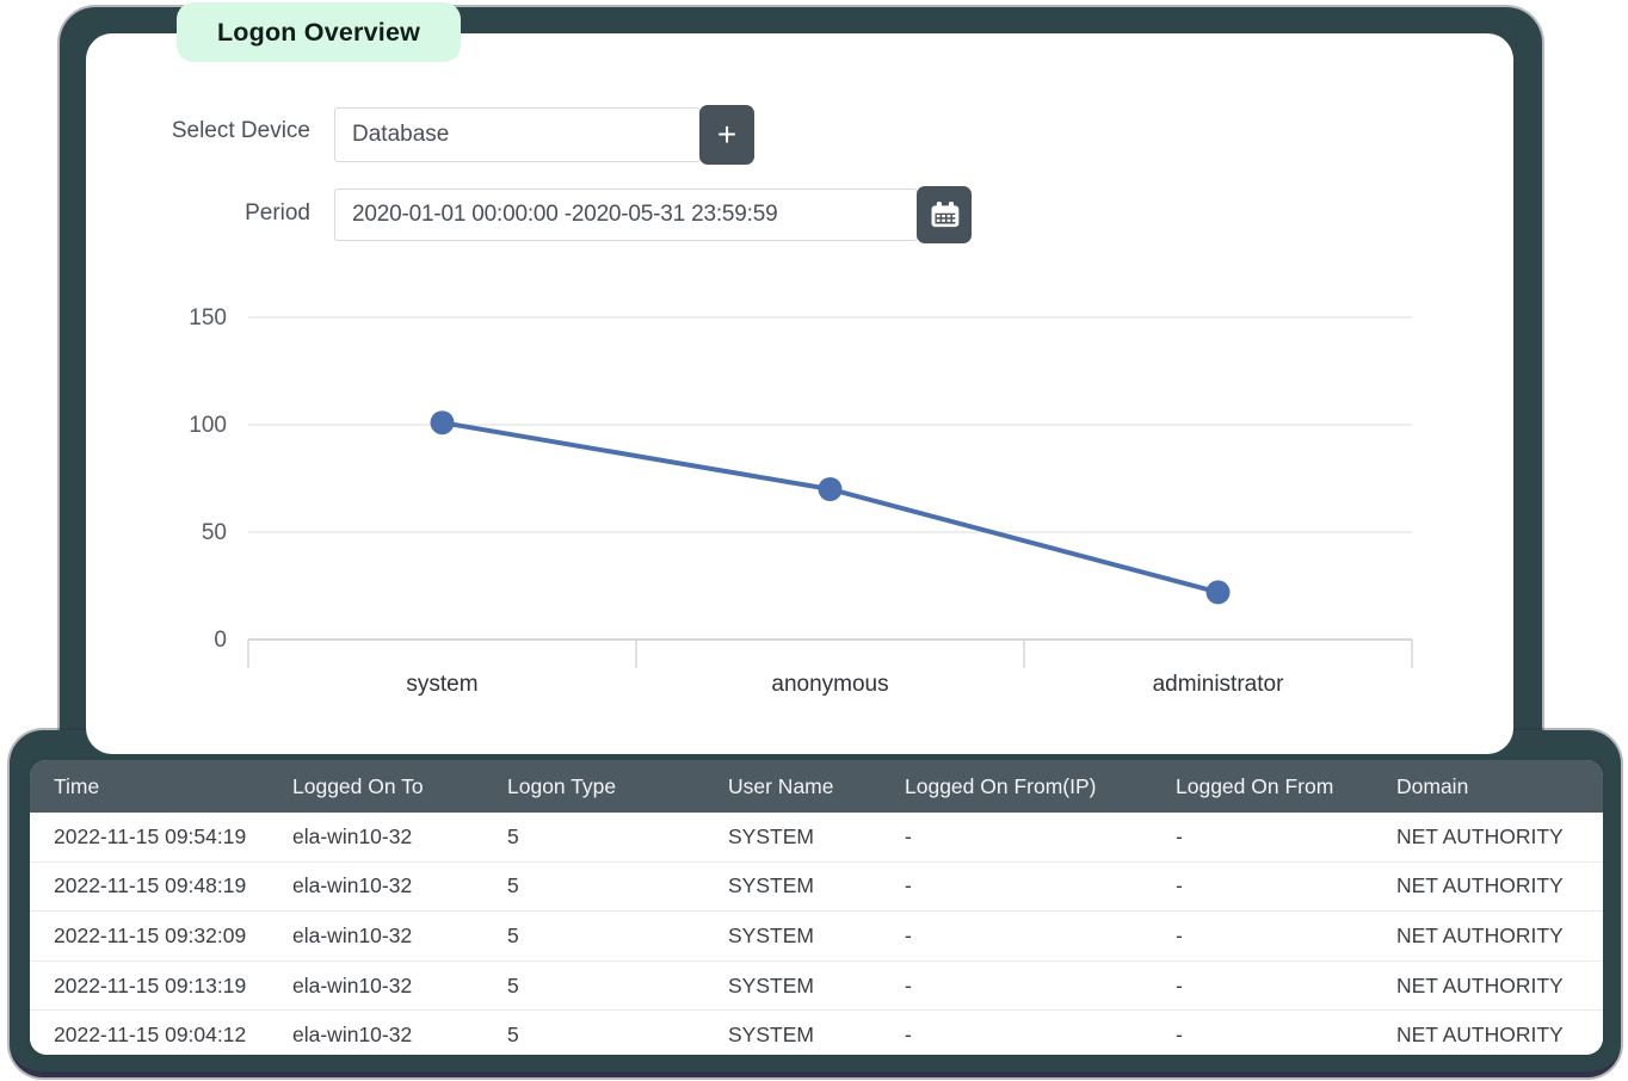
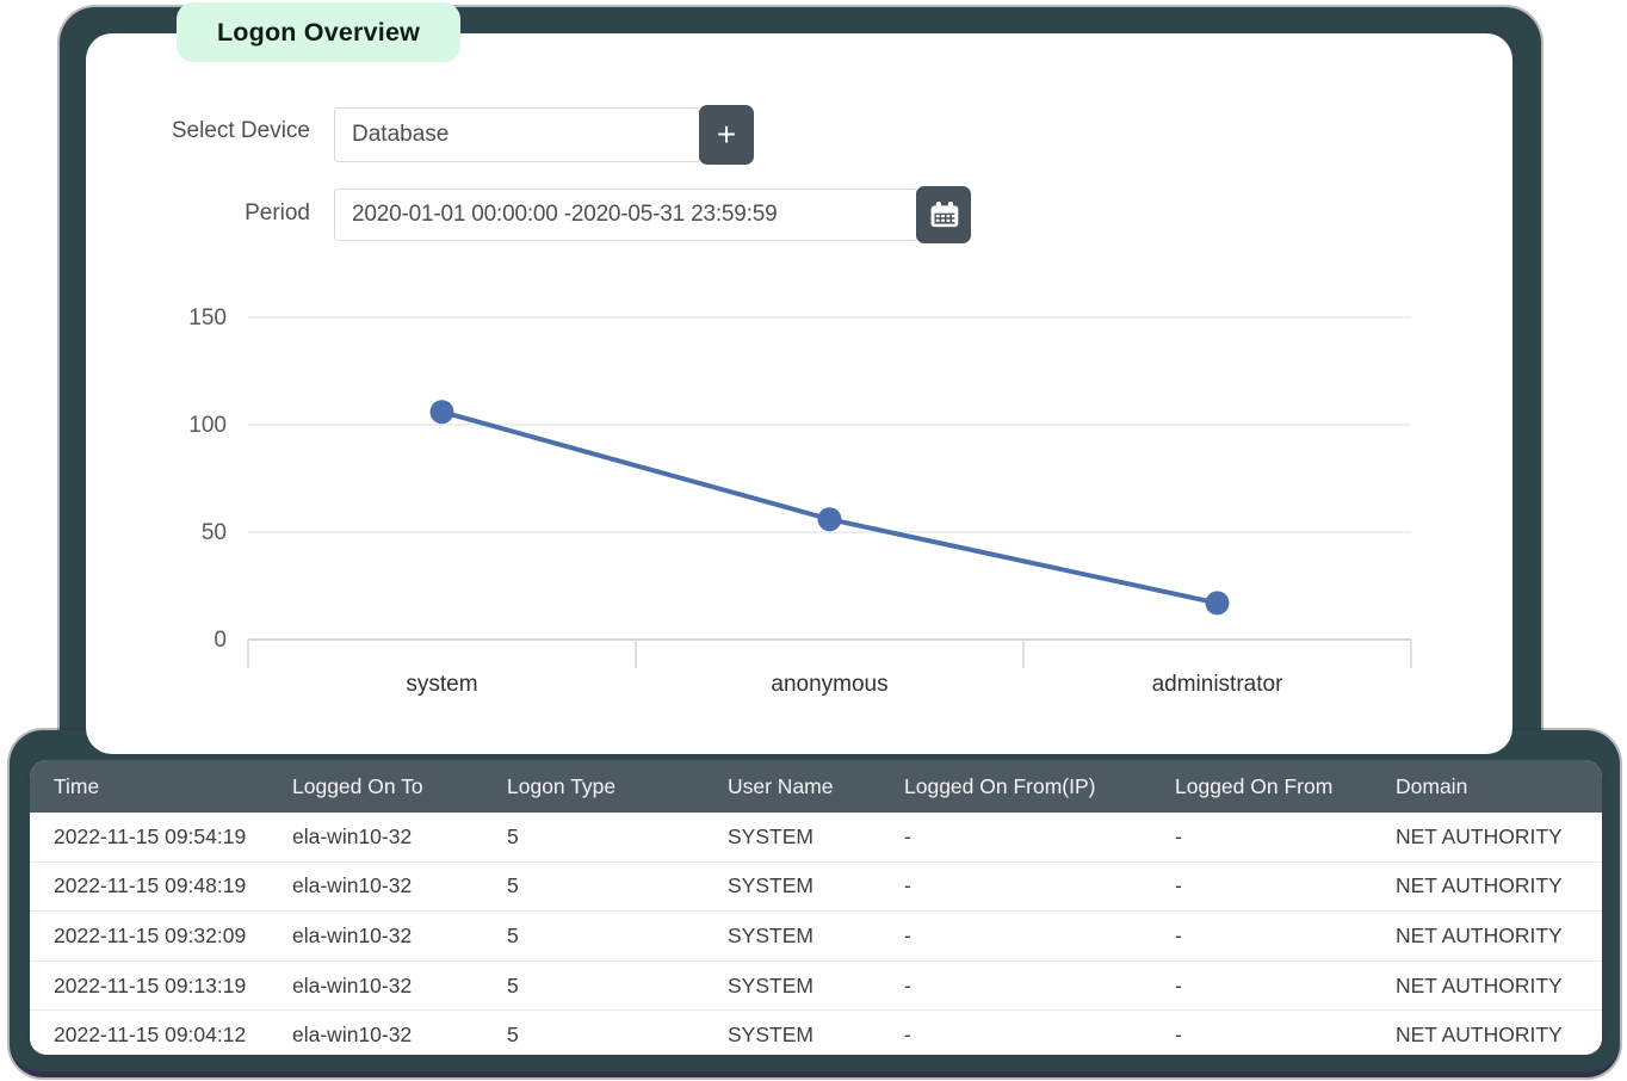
system: 101 -> 106
anonymous: 70 -> 56
administrator: 22 -> 17
